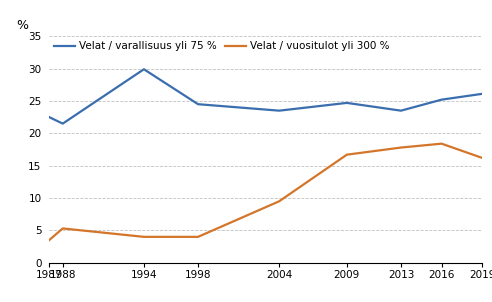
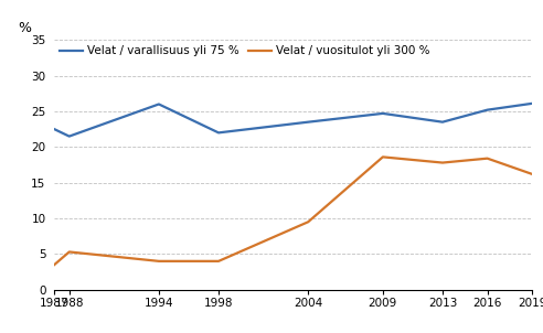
Velat / varallisuus yli 75 %/1994: 29.9 -> 26.0
Velat / varallisuus yli 75 %/1998: 24.5 -> 22.0
Velat / vuositulot yli 300 %/2009: 16.7 -> 18.6
